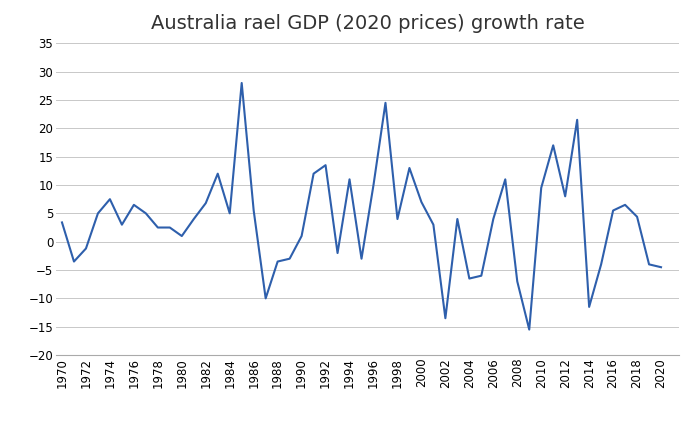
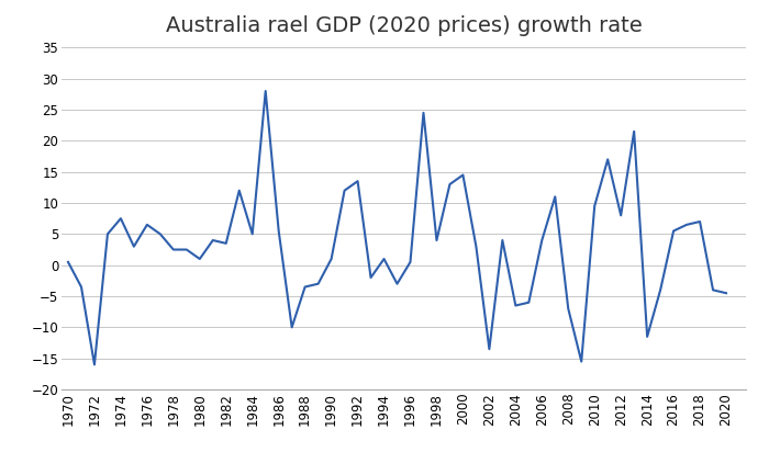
1970: 3.4 -> 0.5
1972: -1.2 -> -16.0
1982: 6.8 -> 3.5
1994: 11.0 -> 1.0
1996: 10.0 -> 0.5
2000: 7.0 -> 14.5
2018: 4.4 -> 7.0
